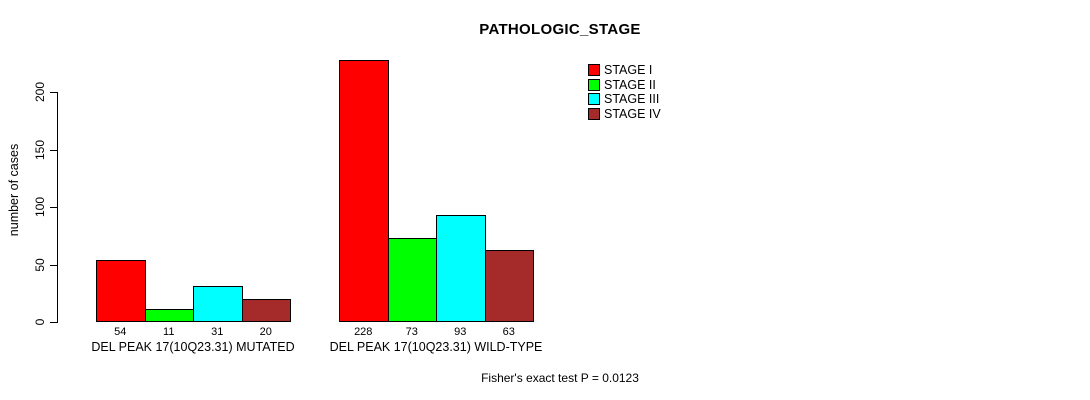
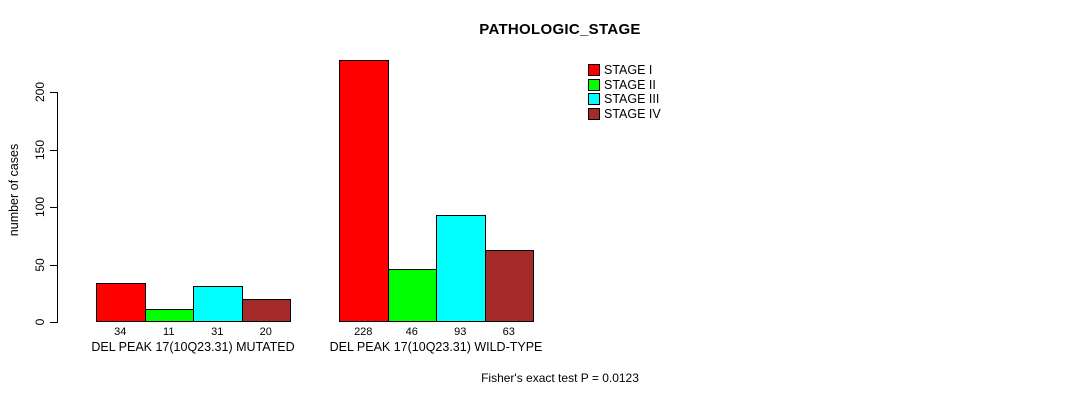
STAGE I/DEL PEAK 17(10Q23.31) MUTATED: 54 -> 34
STAGE II/DEL PEAK 17(10Q23.31) WILD-TYPE: 73 -> 46
